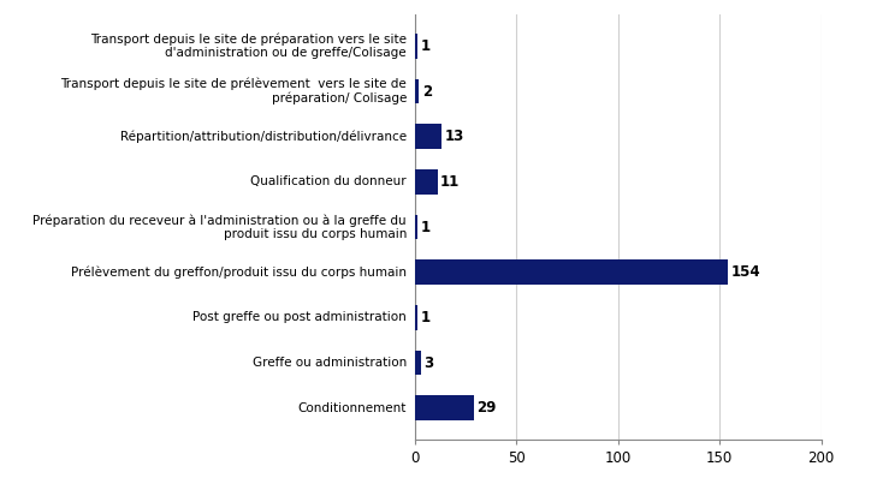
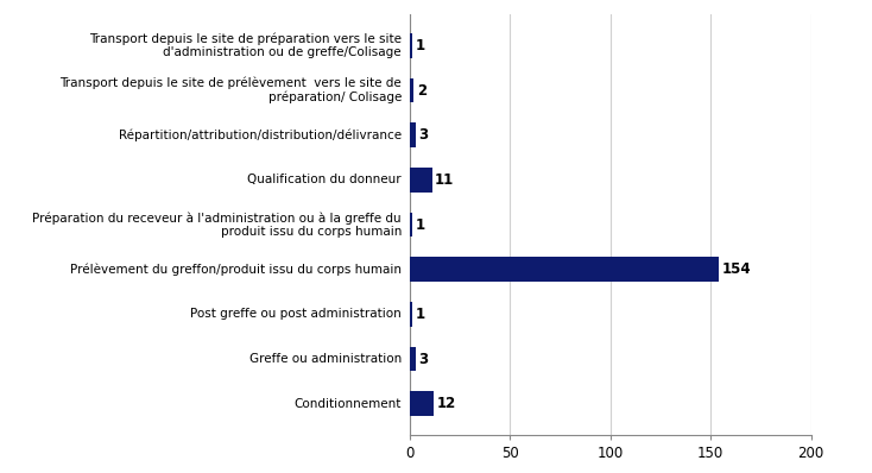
Répartition/attribution/distribution/délivrance: 13 -> 3
Conditionnement: 29 -> 12
